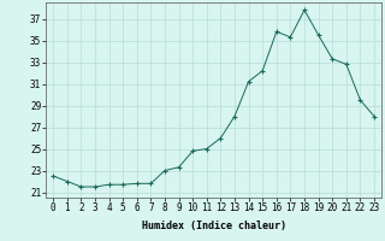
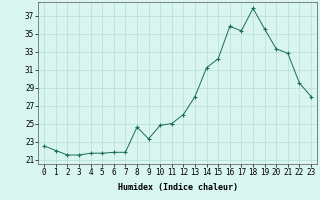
8: 23.0 -> 24.6
